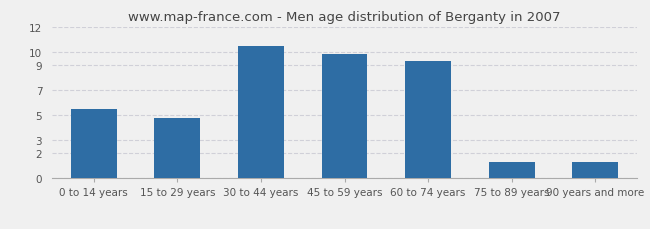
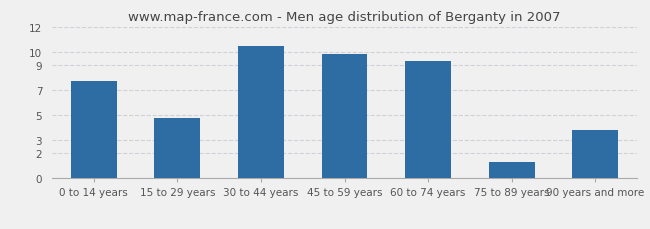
0 to 14 years: 5.5 -> 7.7
90 years and more: 1.3 -> 3.8
